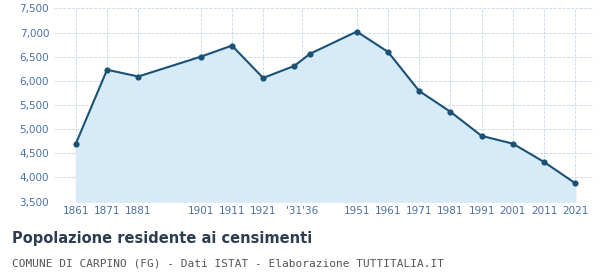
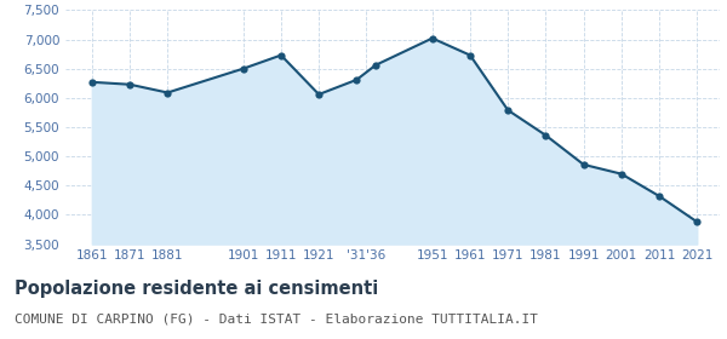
1861: 4,700 -> 6,270
1961: 6,600 -> 6,730
